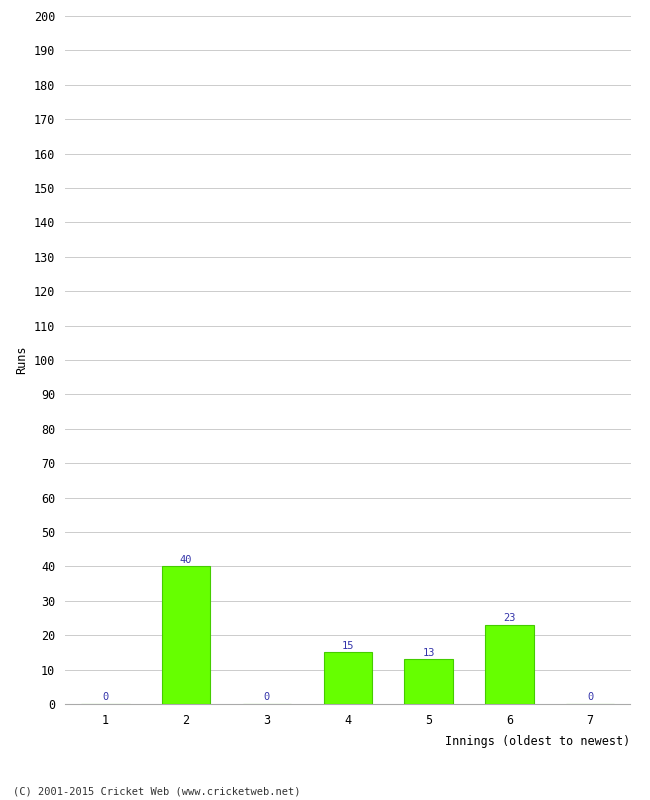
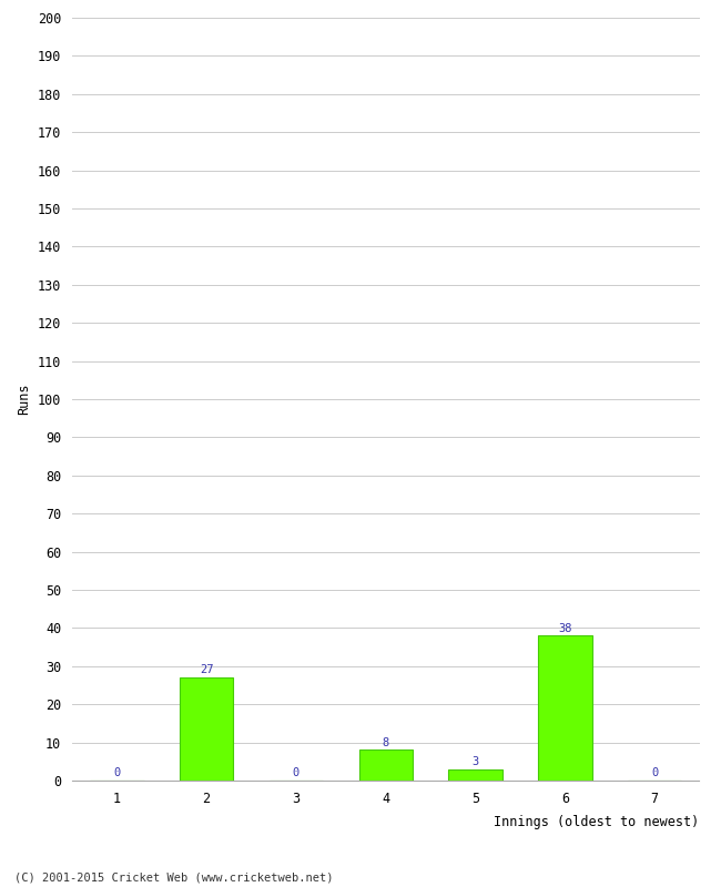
2: 40 -> 27
4: 15 -> 8
5: 13 -> 3
6: 23 -> 38
